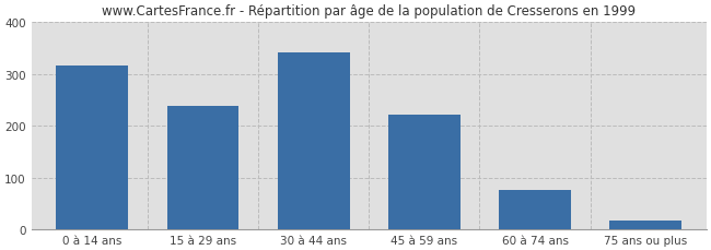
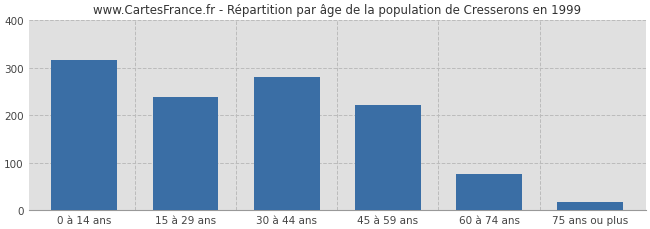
30 à 44 ans: 342 -> 280
